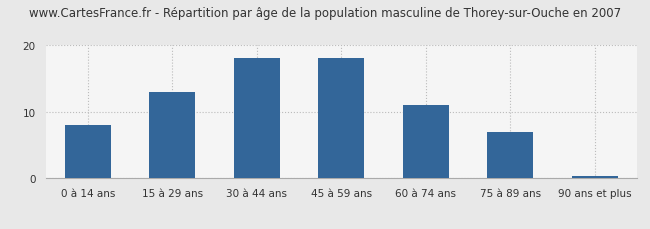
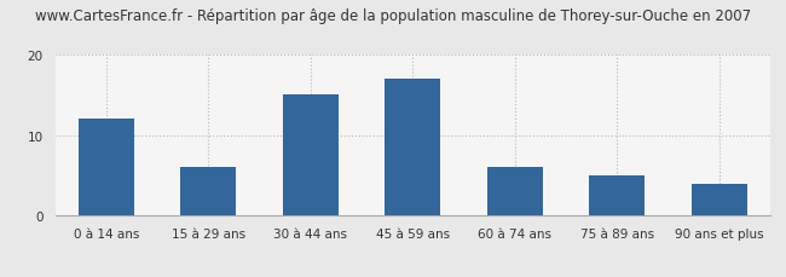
0 à 14 ans: 8.0 -> 12.0
15 à 29 ans: 13.0 -> 6.0
30 à 44 ans: 18.0 -> 15.0
45 à 59 ans: 18.0 -> 17.0
60 à 74 ans: 11.0 -> 6.0
75 à 89 ans: 7.0 -> 5.0
90 ans et plus: 0.3 -> 4.0
